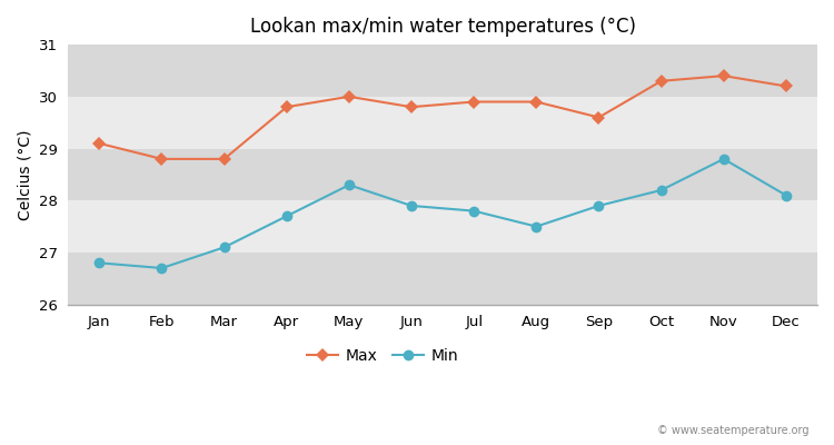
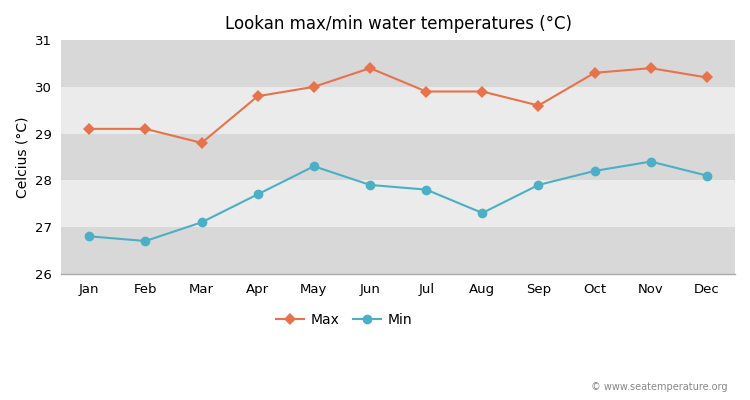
Max/Feb: 28.8 -> 29.1
Max/Jun: 29.8 -> 30.4
Min/Aug: 27.5 -> 27.3
Min/Nov: 28.8 -> 28.4
